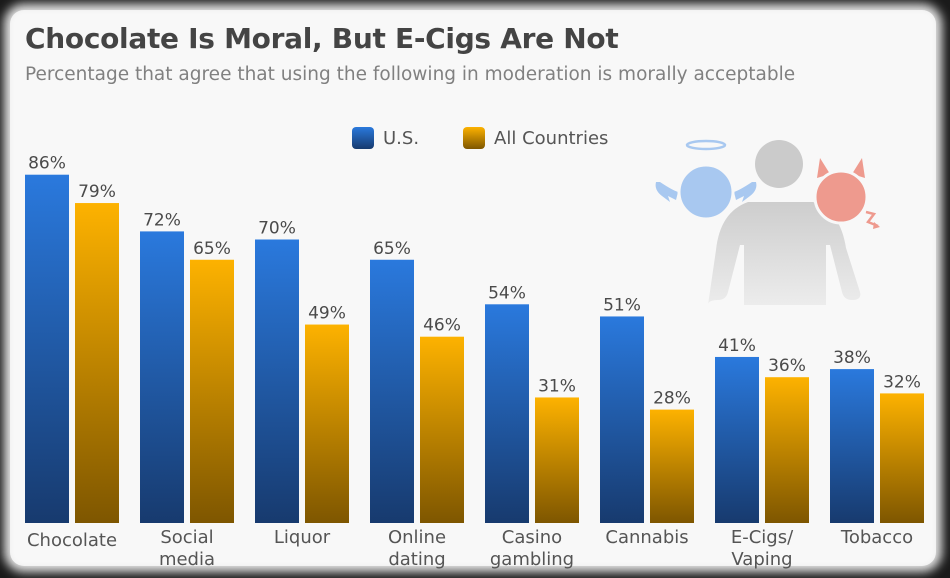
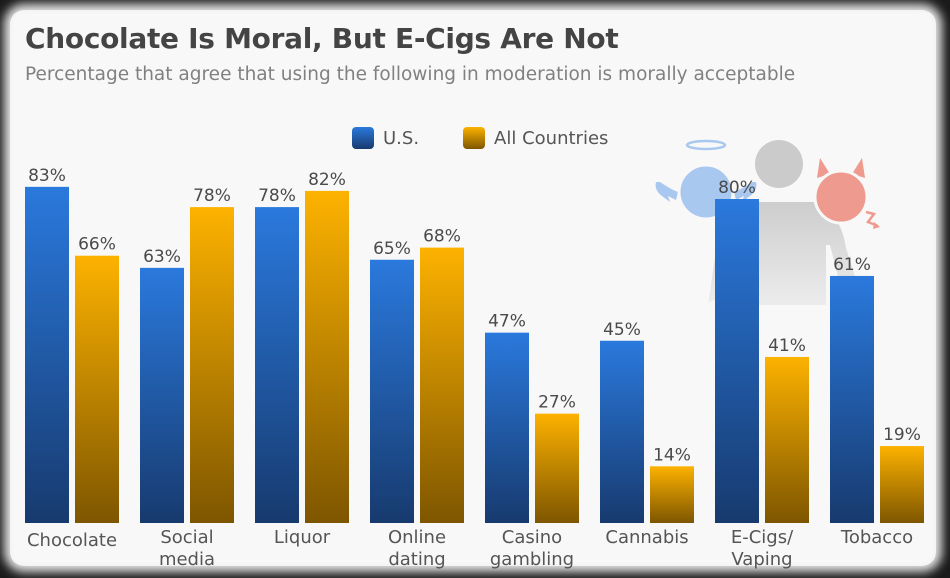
U.S./Chocolate: 86% -> 83%
All Countries/Chocolate: 79% -> 66%
U.S./Social media: 72% -> 63%
All Countries/Social media: 65% -> 78%
U.S./Liquor: 70% -> 78%
All Countries/Liquor: 49% -> 82%
All Countries/Online dating: 46% -> 68%
U.S./Casino gambling: 54% -> 47%
All Countries/Casino gambling: 31% -> 27%
U.S./Cannabis: 51% -> 45%
All Countries/Cannabis: 28% -> 14%
U.S./E-Cigs/ Vaping: 41% -> 80%
All Countries/E-Cigs/ Vaping: 36% -> 41%
U.S./Tobacco: 38% -> 61%
All Countries/Tobacco: 32% -> 19%
